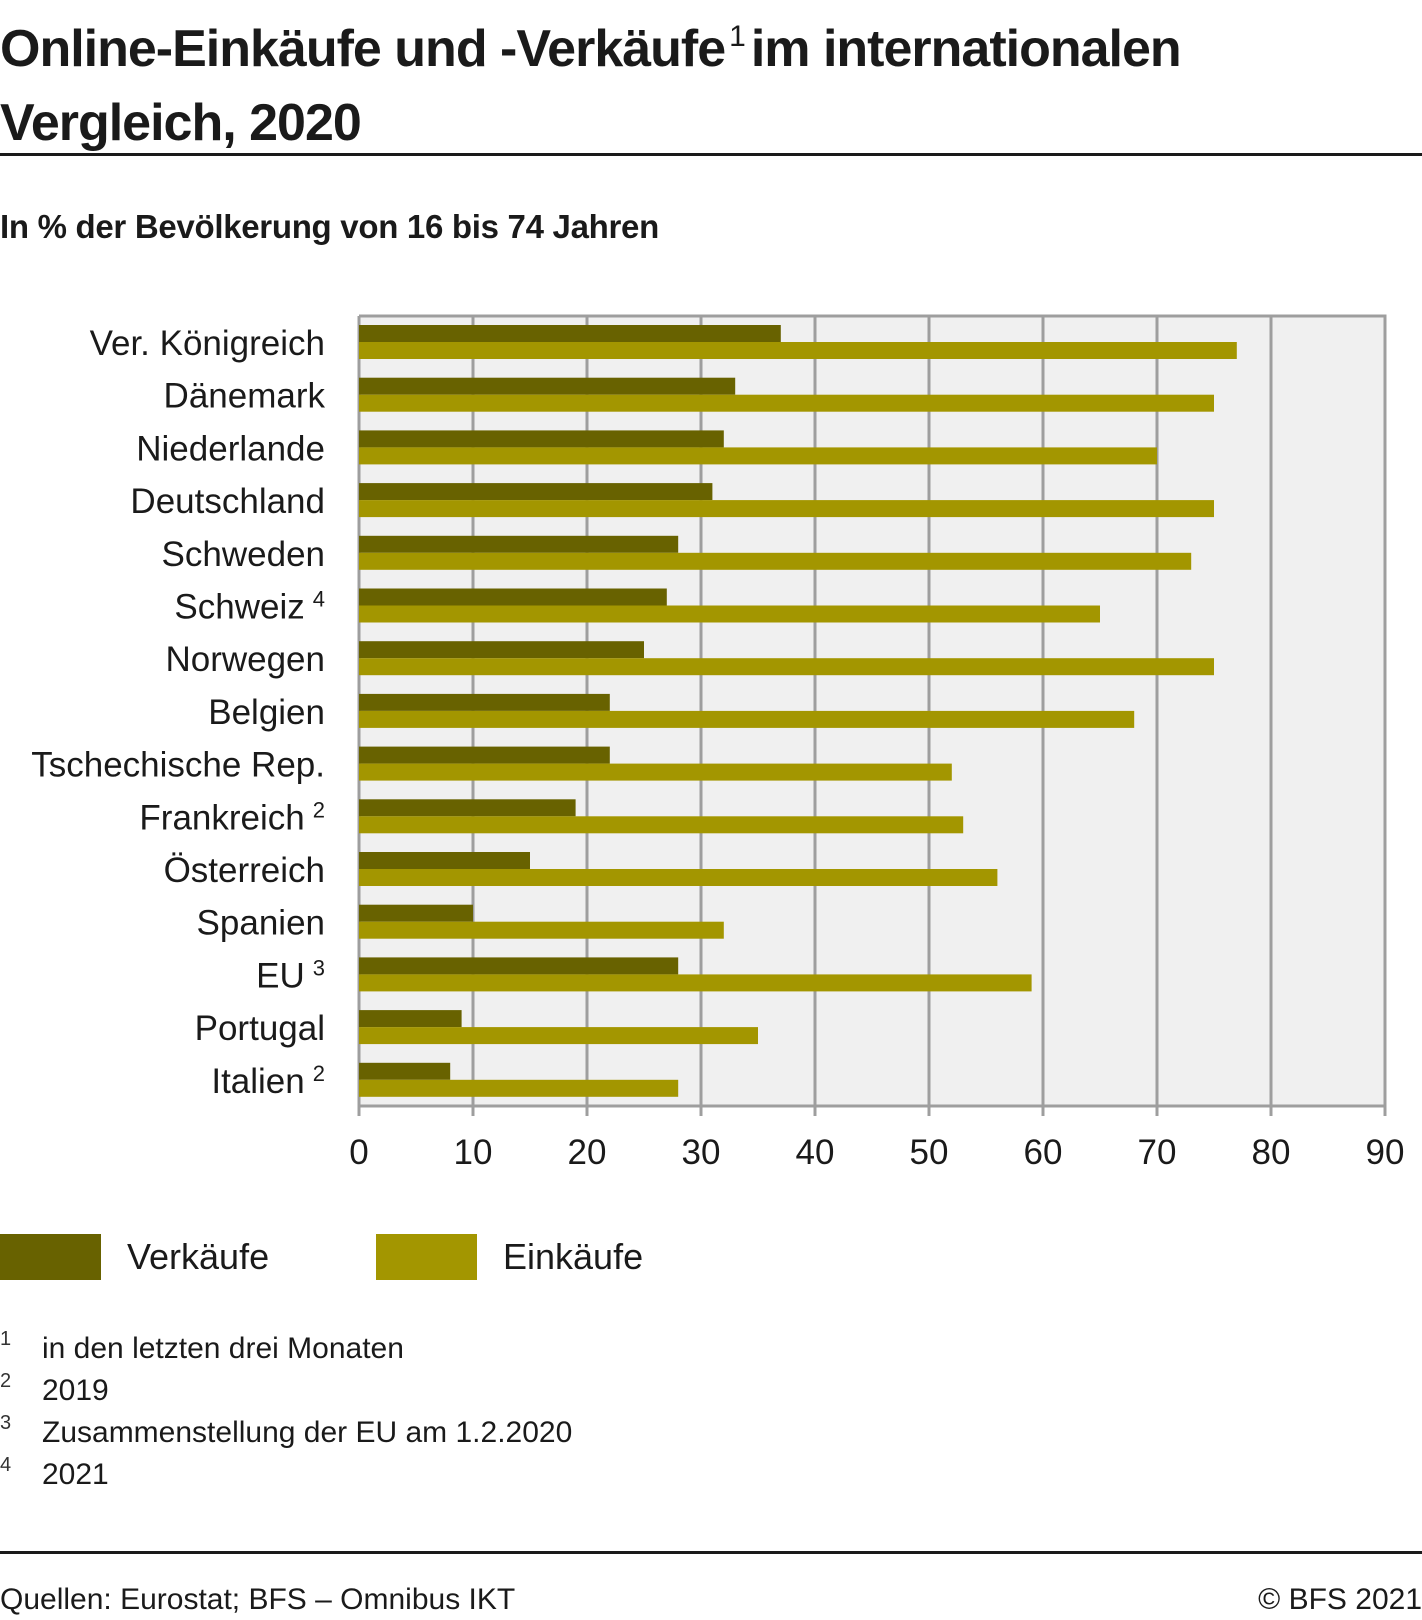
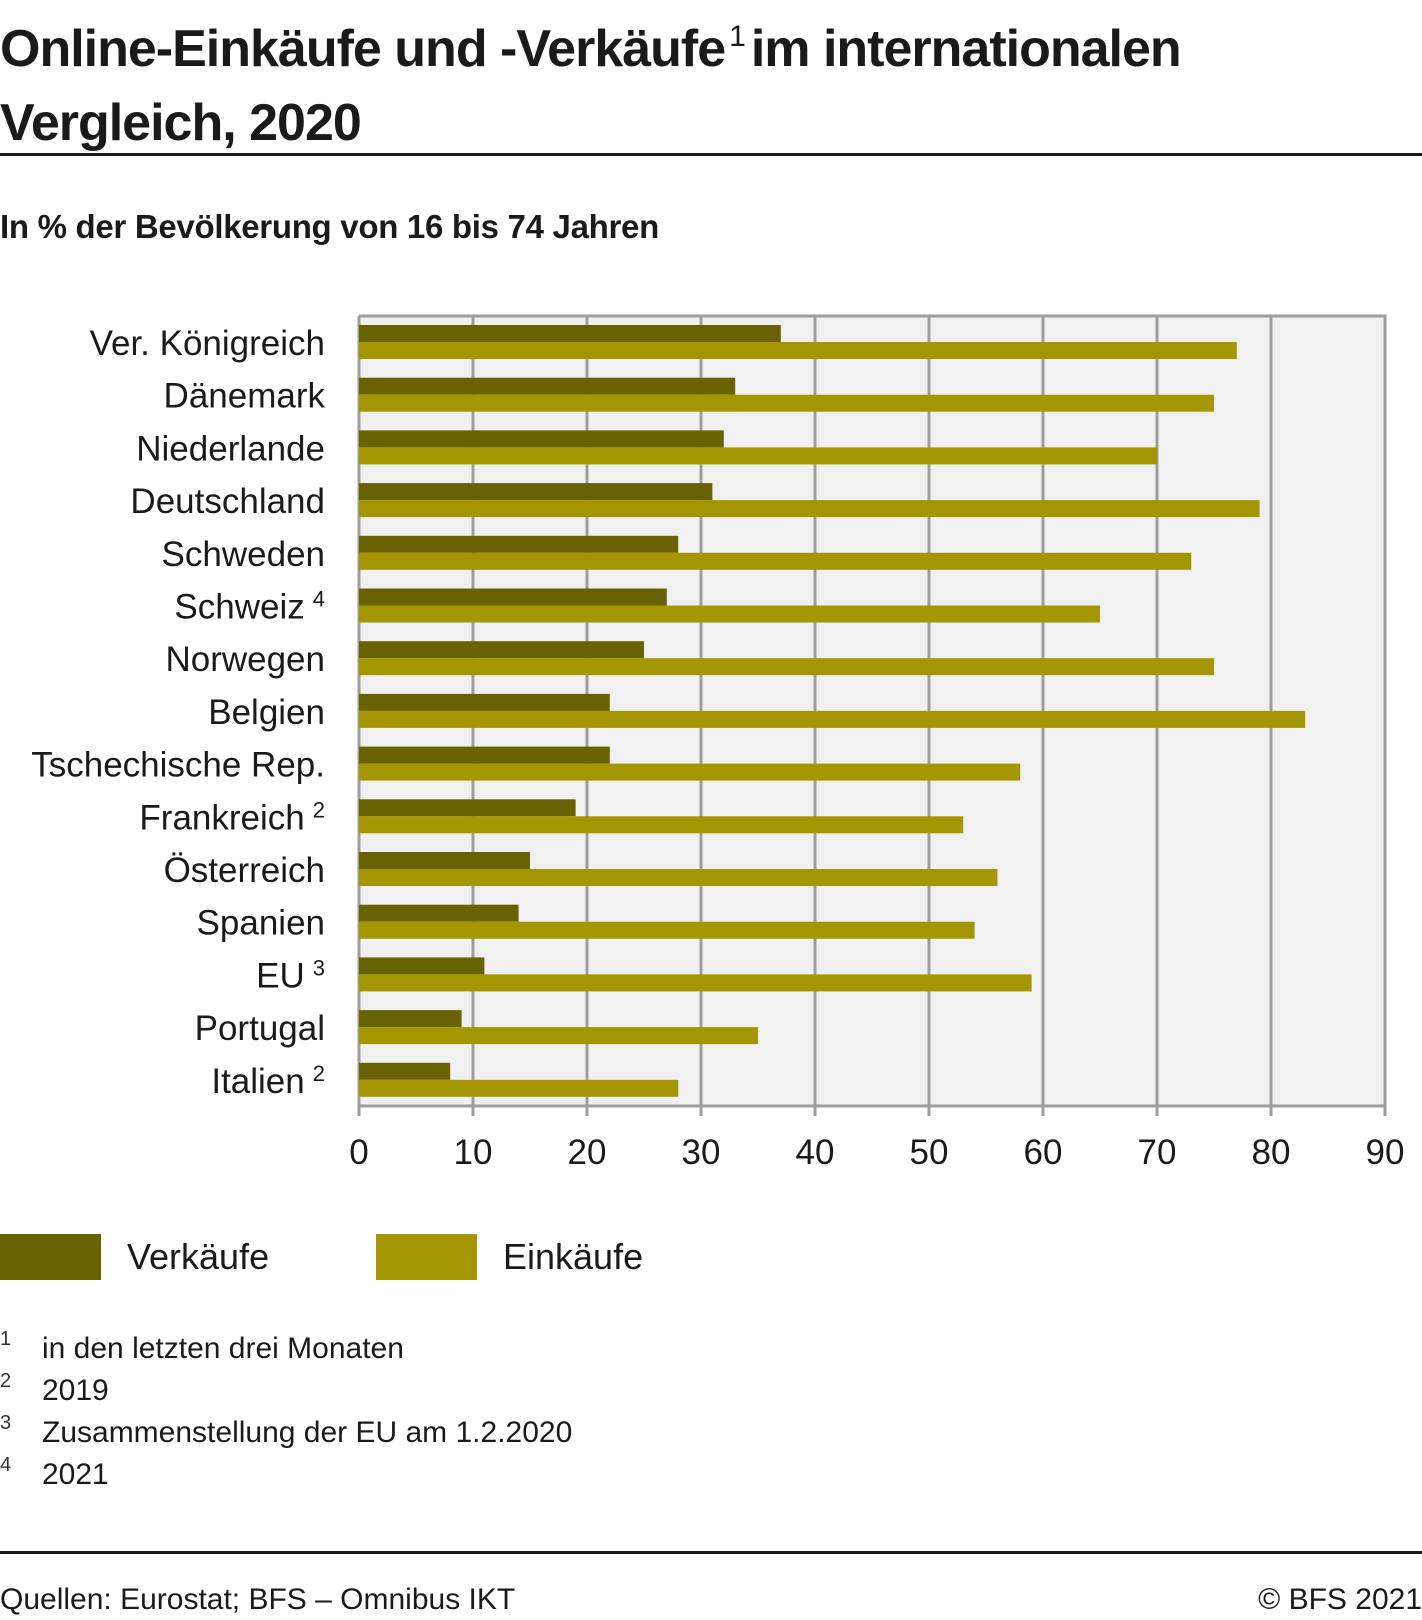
Einkäufe/Deutschland: 75 -> 79
Einkäufe/Belgien: 68 -> 83
Einkäufe/Tschechische Rep.: 52 -> 58
Verkäufe/Spanien: 10 -> 14
Einkäufe/Spanien: 32 -> 54
Verkäufe/EU: 28 -> 11
